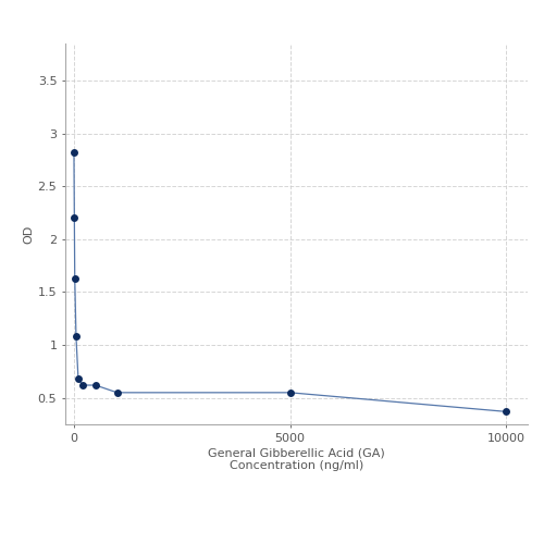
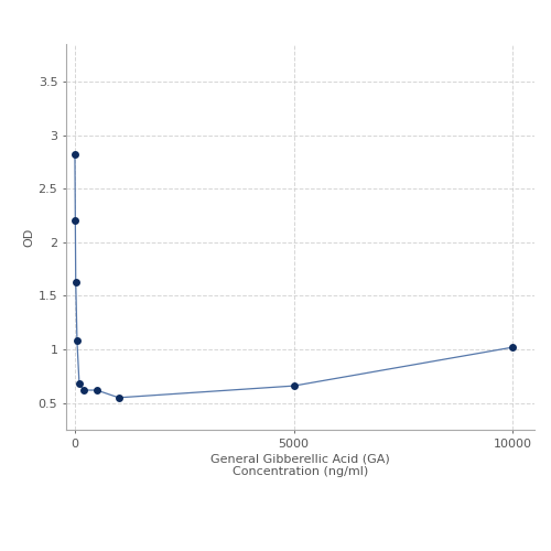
5000: 0.55 -> 0.66
10000: 0.37 -> 1.02
